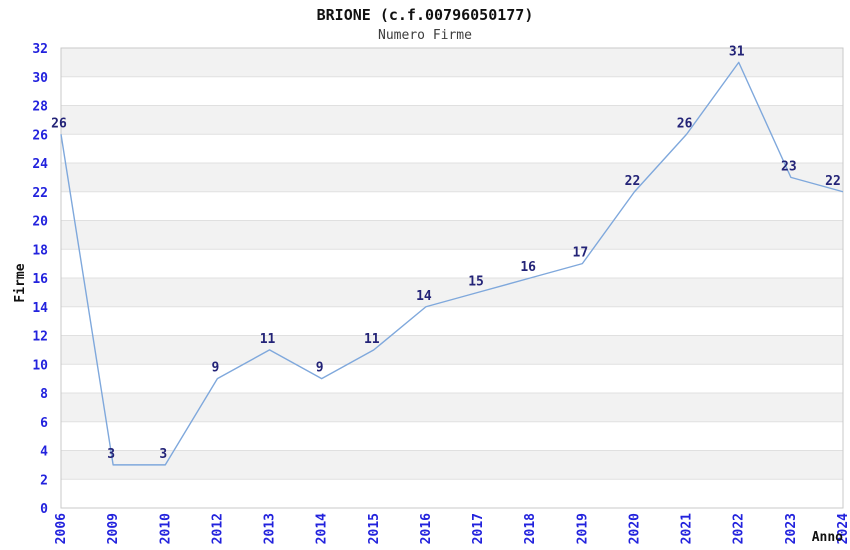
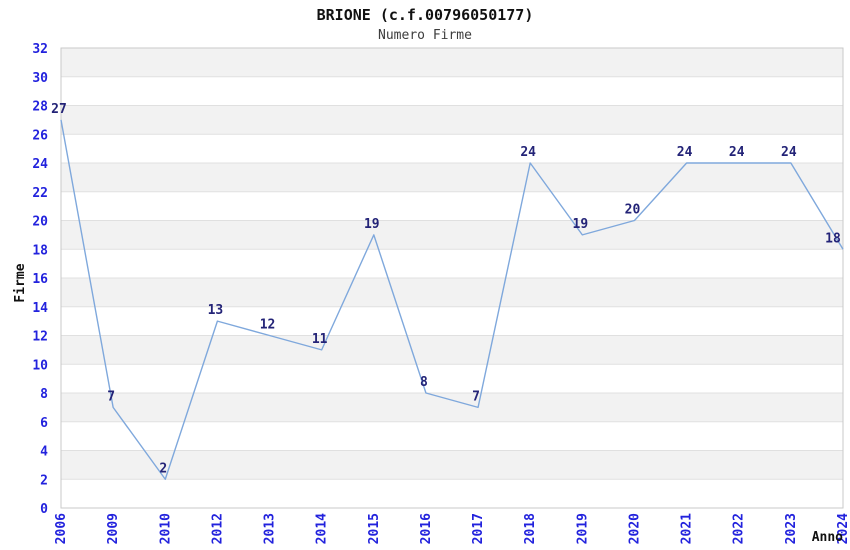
2006: 26 -> 27
2009: 3 -> 7
2010: 3 -> 2
2012: 9 -> 13
2013: 11 -> 12
2014: 9 -> 11
2015: 11 -> 19
2016: 14 -> 8
2017: 15 -> 7
2018: 16 -> 24
2019: 17 -> 19
2020: 22 -> 20
2021: 26 -> 24
2022: 31 -> 24
2023: 23 -> 24
2024: 22 -> 18
